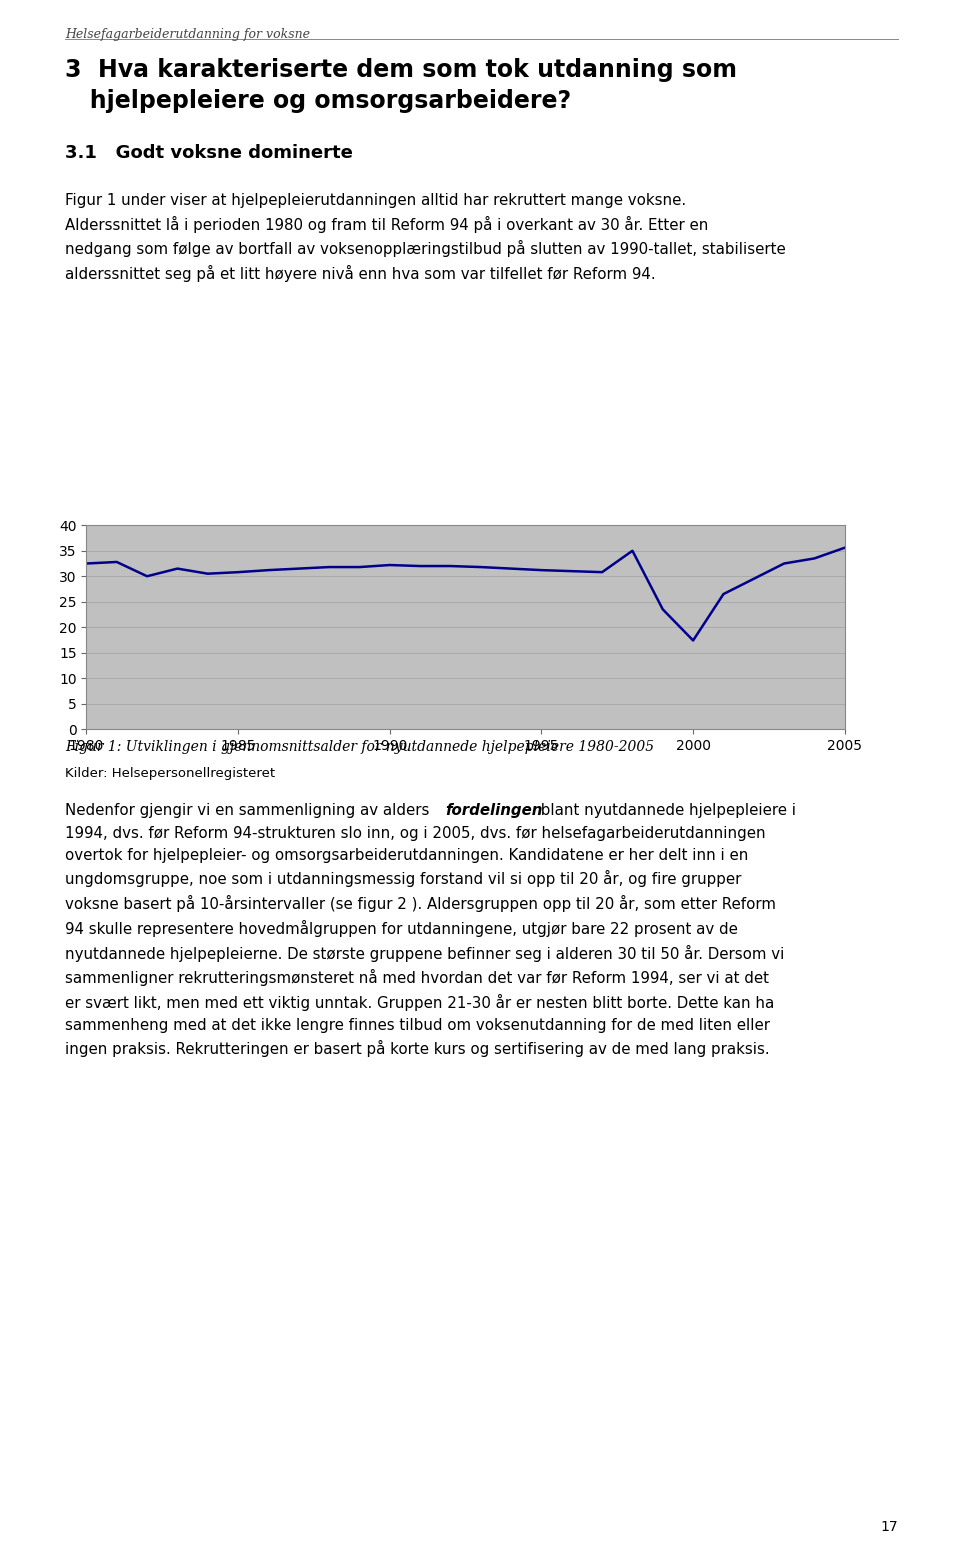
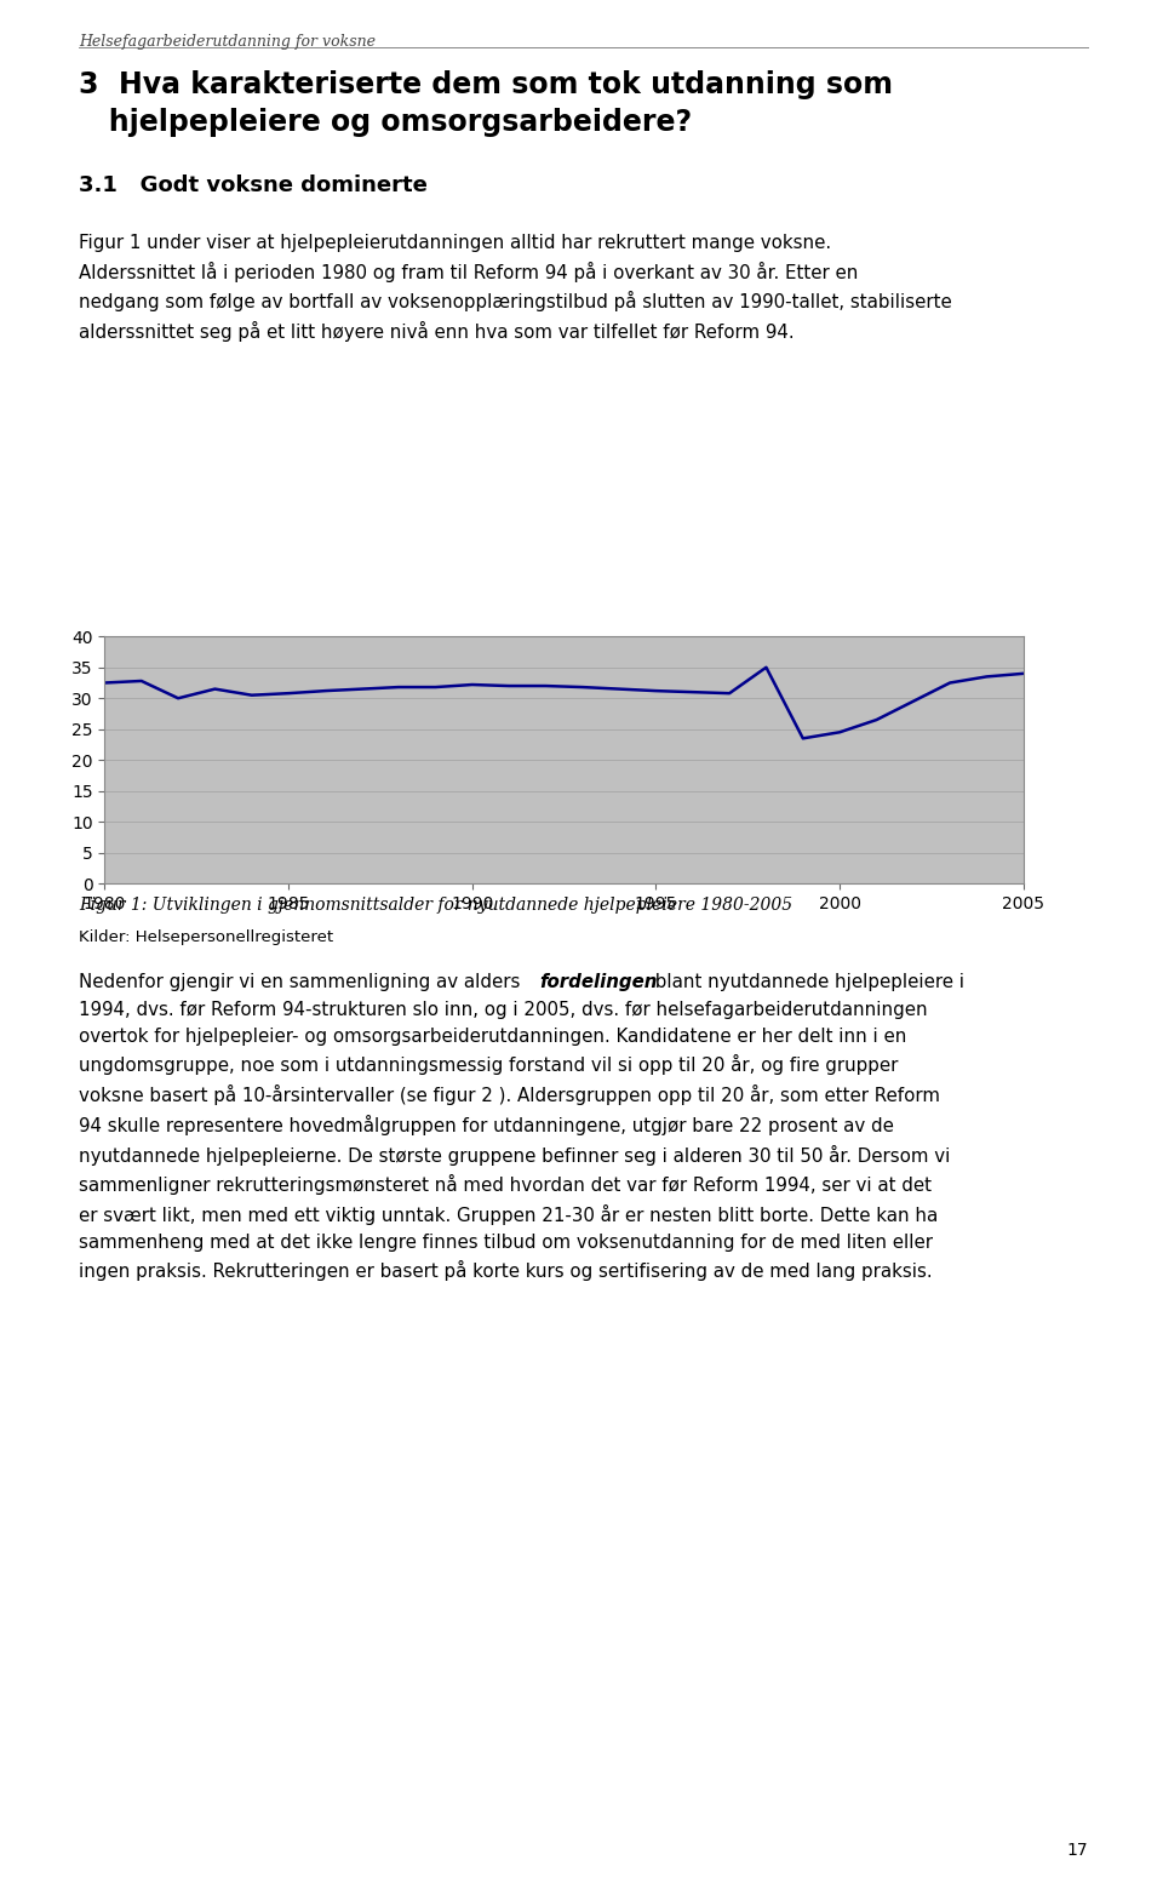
2000: 17.4 -> 24.5
2005: 35.6 -> 34.0
